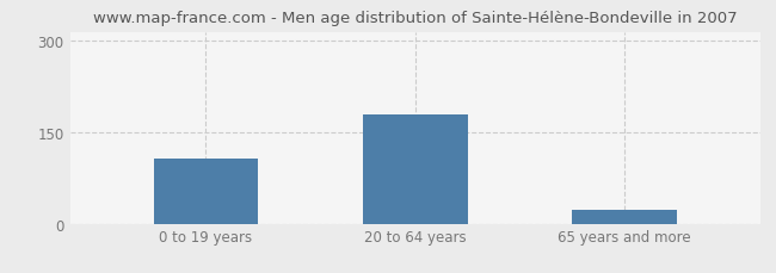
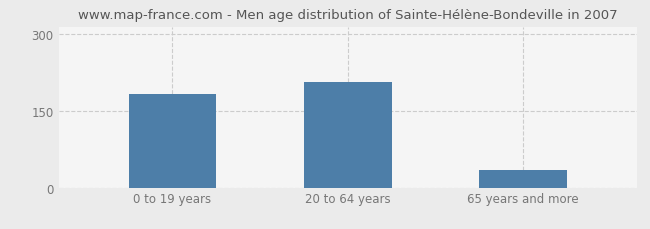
0 to 19 years: 107 -> 184
20 to 64 years: 179 -> 206
65 years and more: 22 -> 34
